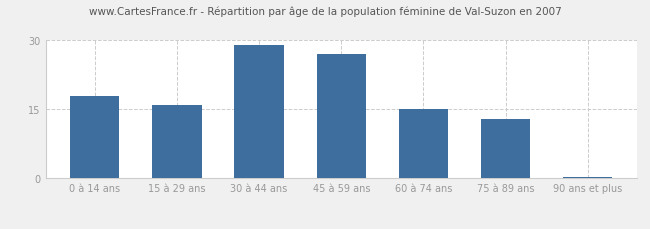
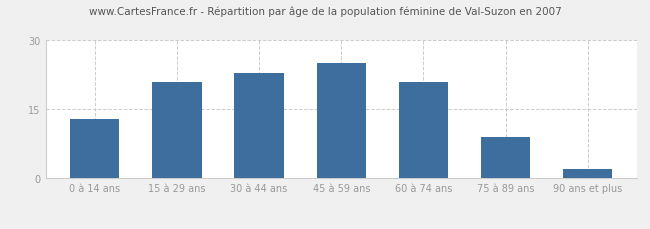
0 à 14 ans: 18.0 -> 13.0
15 à 29 ans: 16.0 -> 21.0
30 à 44 ans: 29.0 -> 23.0
45 à 59 ans: 27.0 -> 25.0
60 à 74 ans: 15.0 -> 21.0
75 à 89 ans: 13.0 -> 9.0
90 ans et plus: 0.4 -> 2.0
